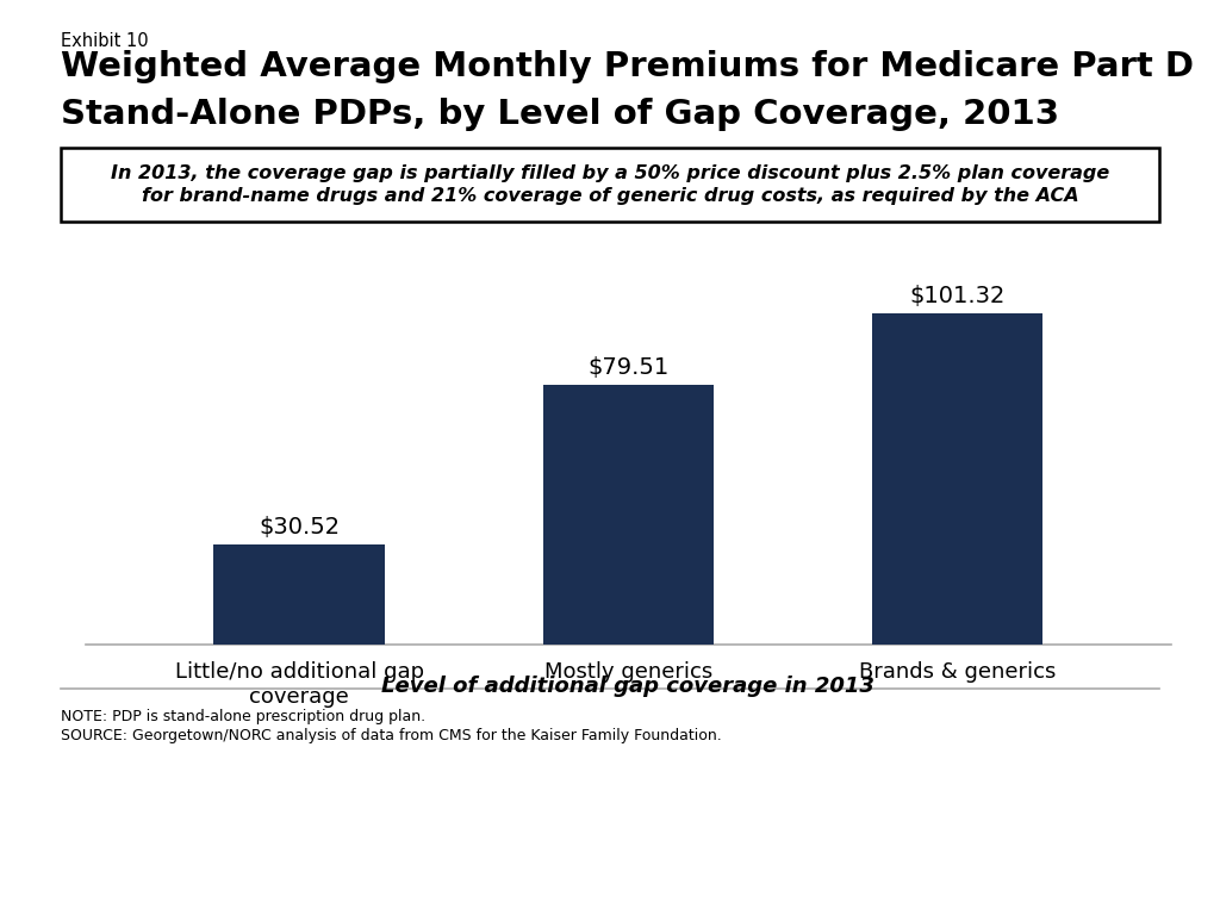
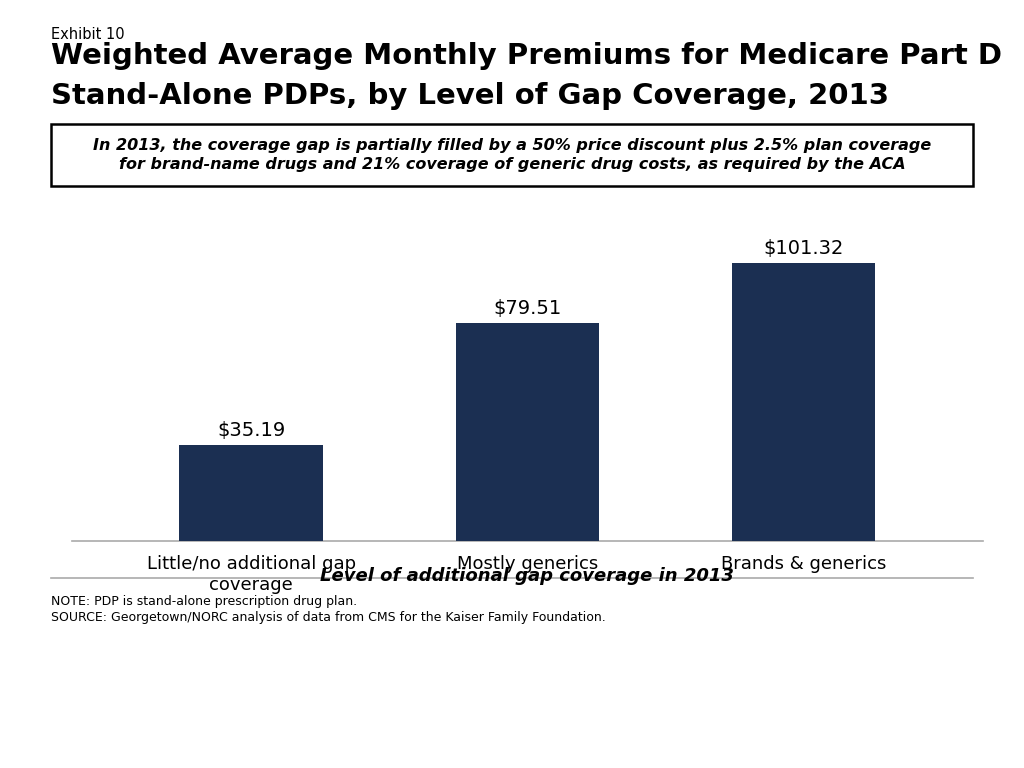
Little/no additional gap coverage: $30.52 -> $35.19
